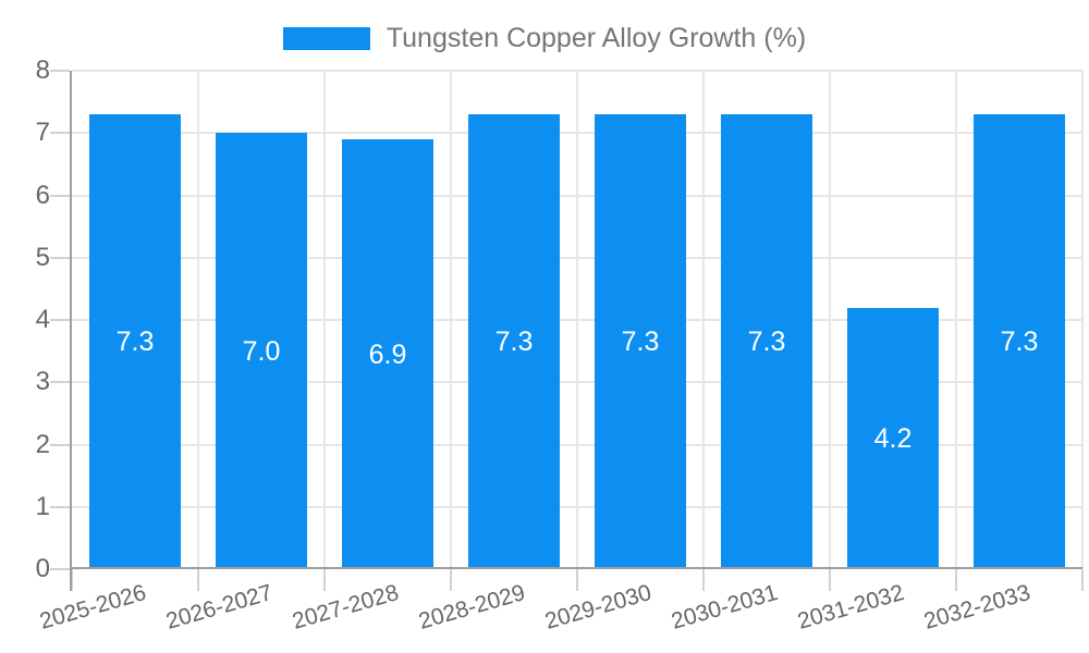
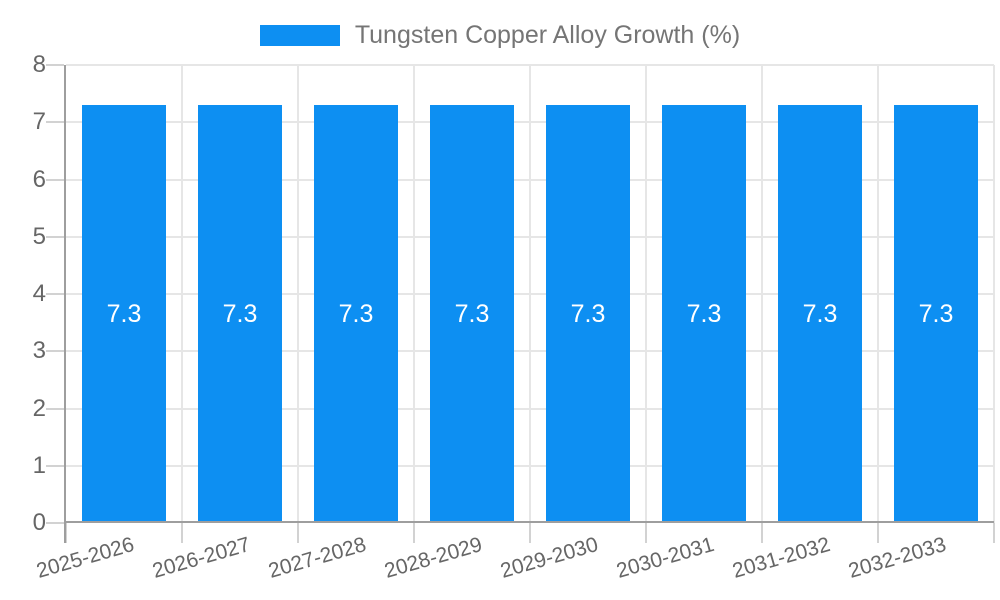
2026-2027: 7.0 -> 7.3
2027-2028: 6.9 -> 7.3
2031-2032: 4.2 -> 7.3
